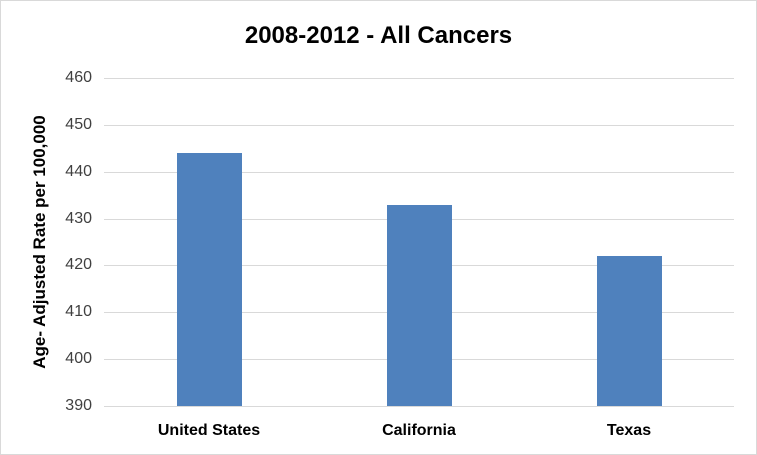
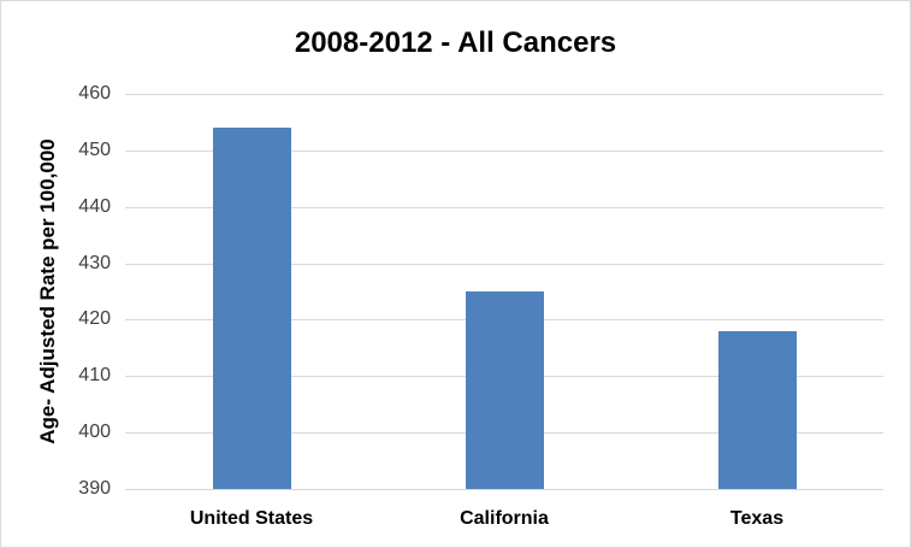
United States: 444 -> 454
California: 433 -> 425
Texas: 422 -> 418
